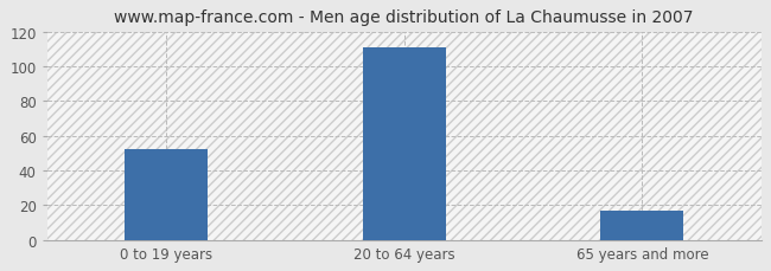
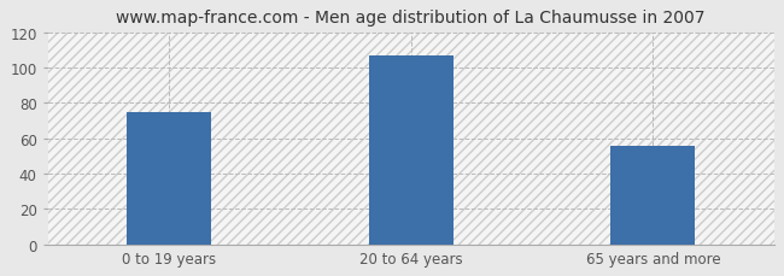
0 to 19 years: 52 -> 75
20 to 64 years: 111 -> 107
65 years and more: 17 -> 56
